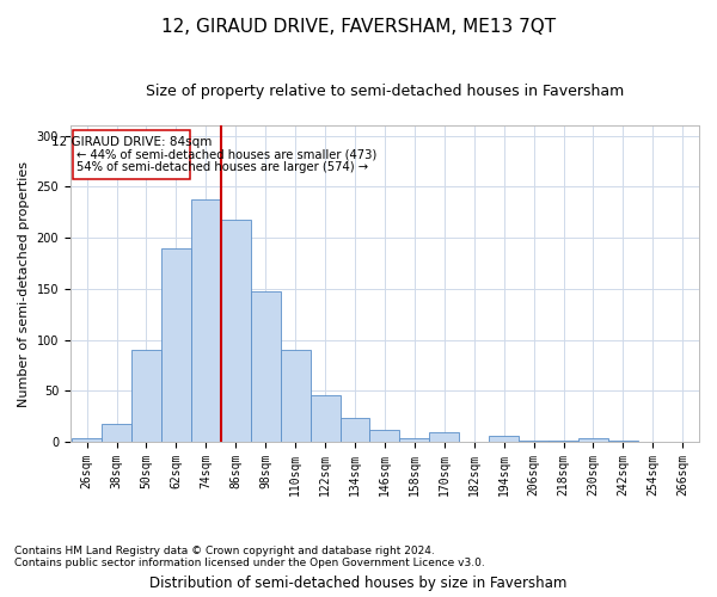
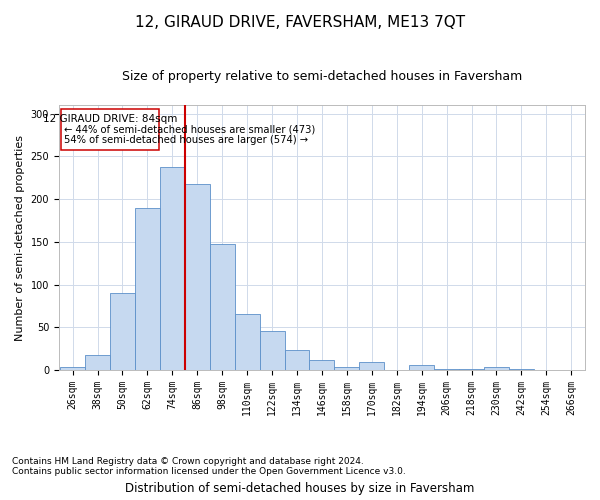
110sqm: 90 -> 66
